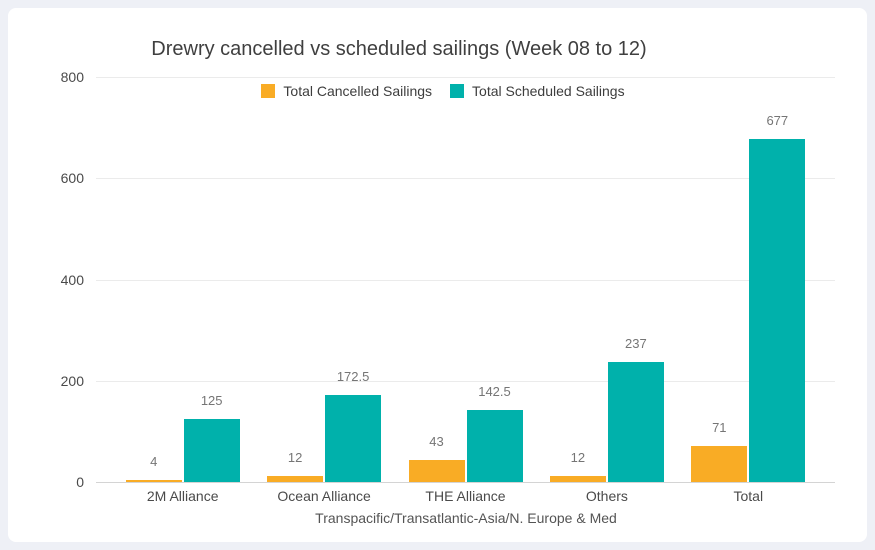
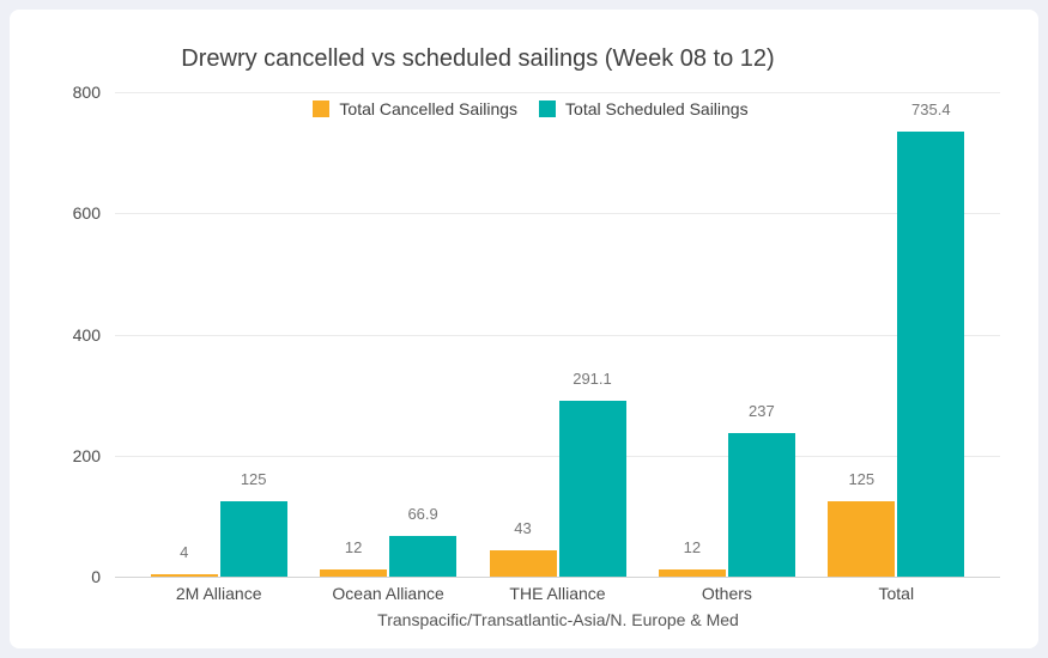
Total Scheduled Sailings/Ocean Alliance: 172.5 -> 66.9
Total Scheduled Sailings/THE Alliance: 142.5 -> 291.1
Total Cancelled Sailings/Total: 71 -> 125
Total Scheduled Sailings/Total: 677 -> 735.4
